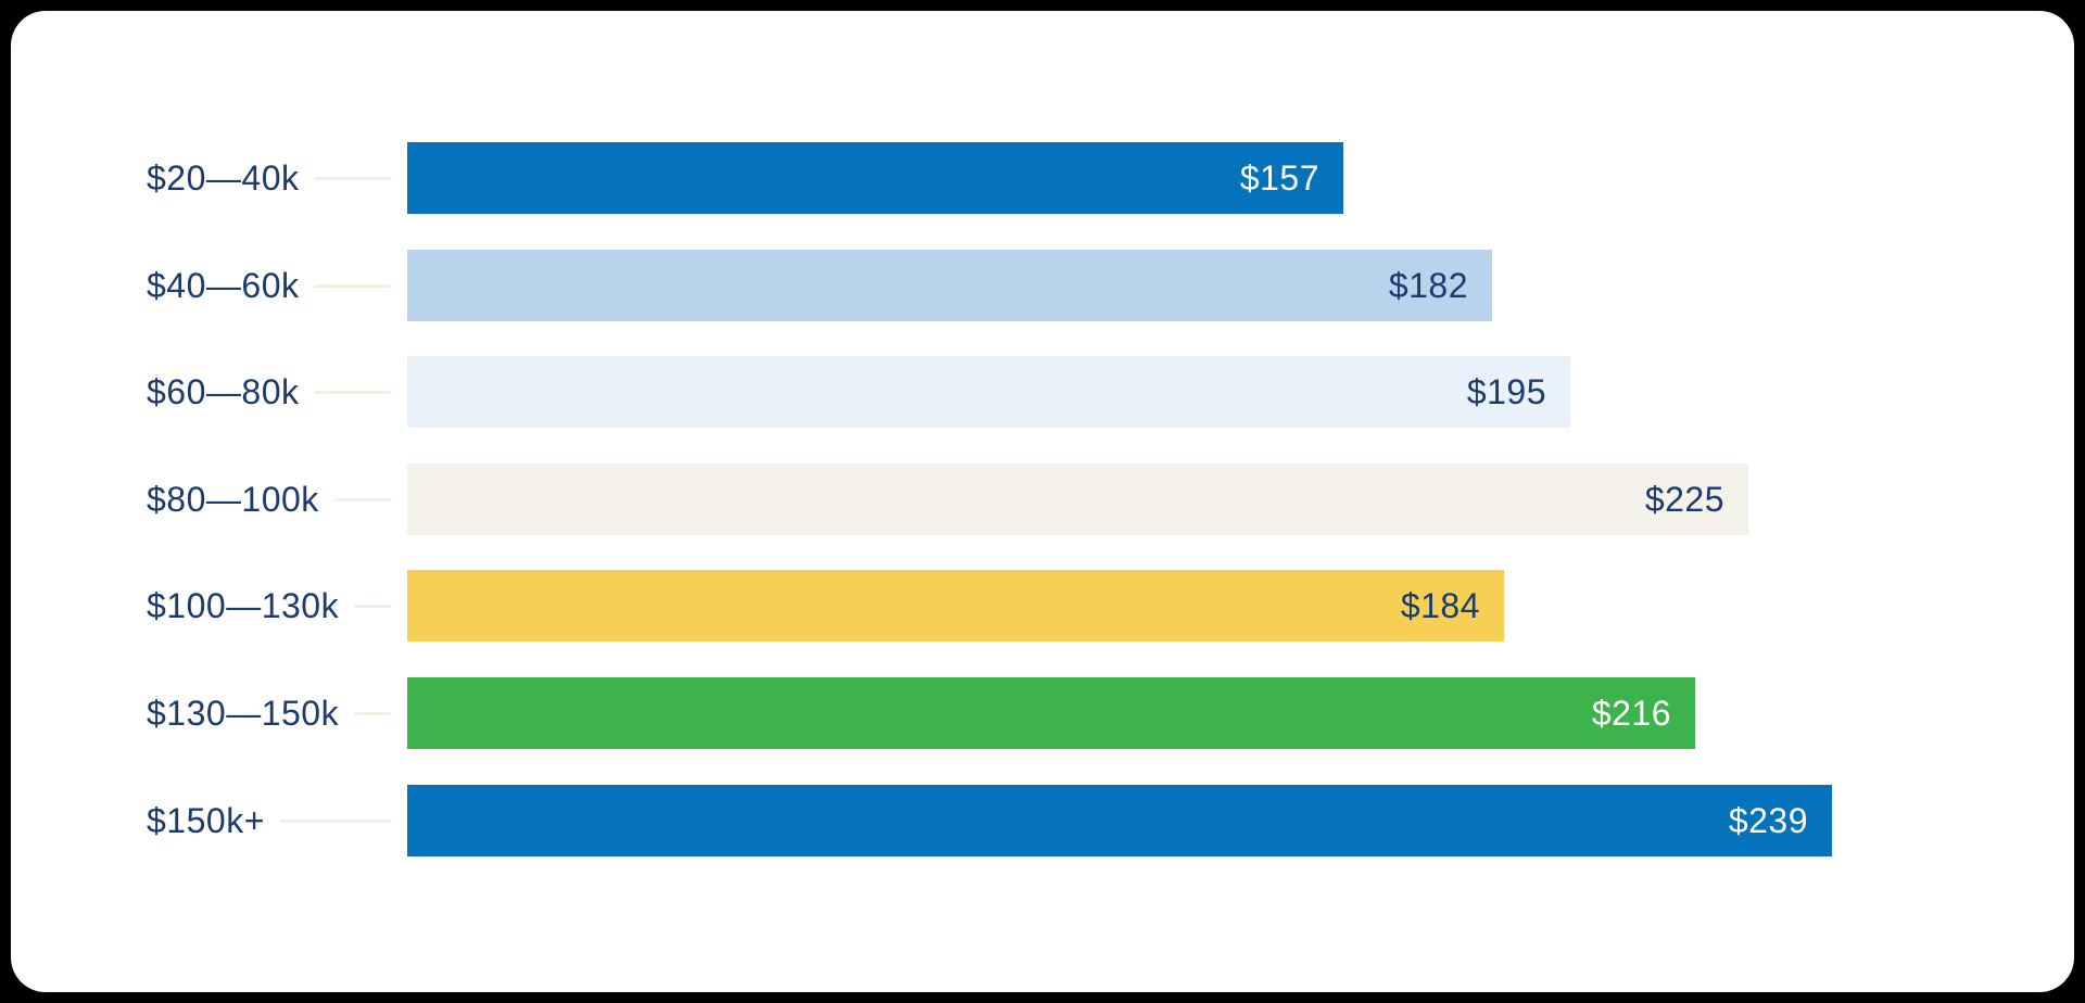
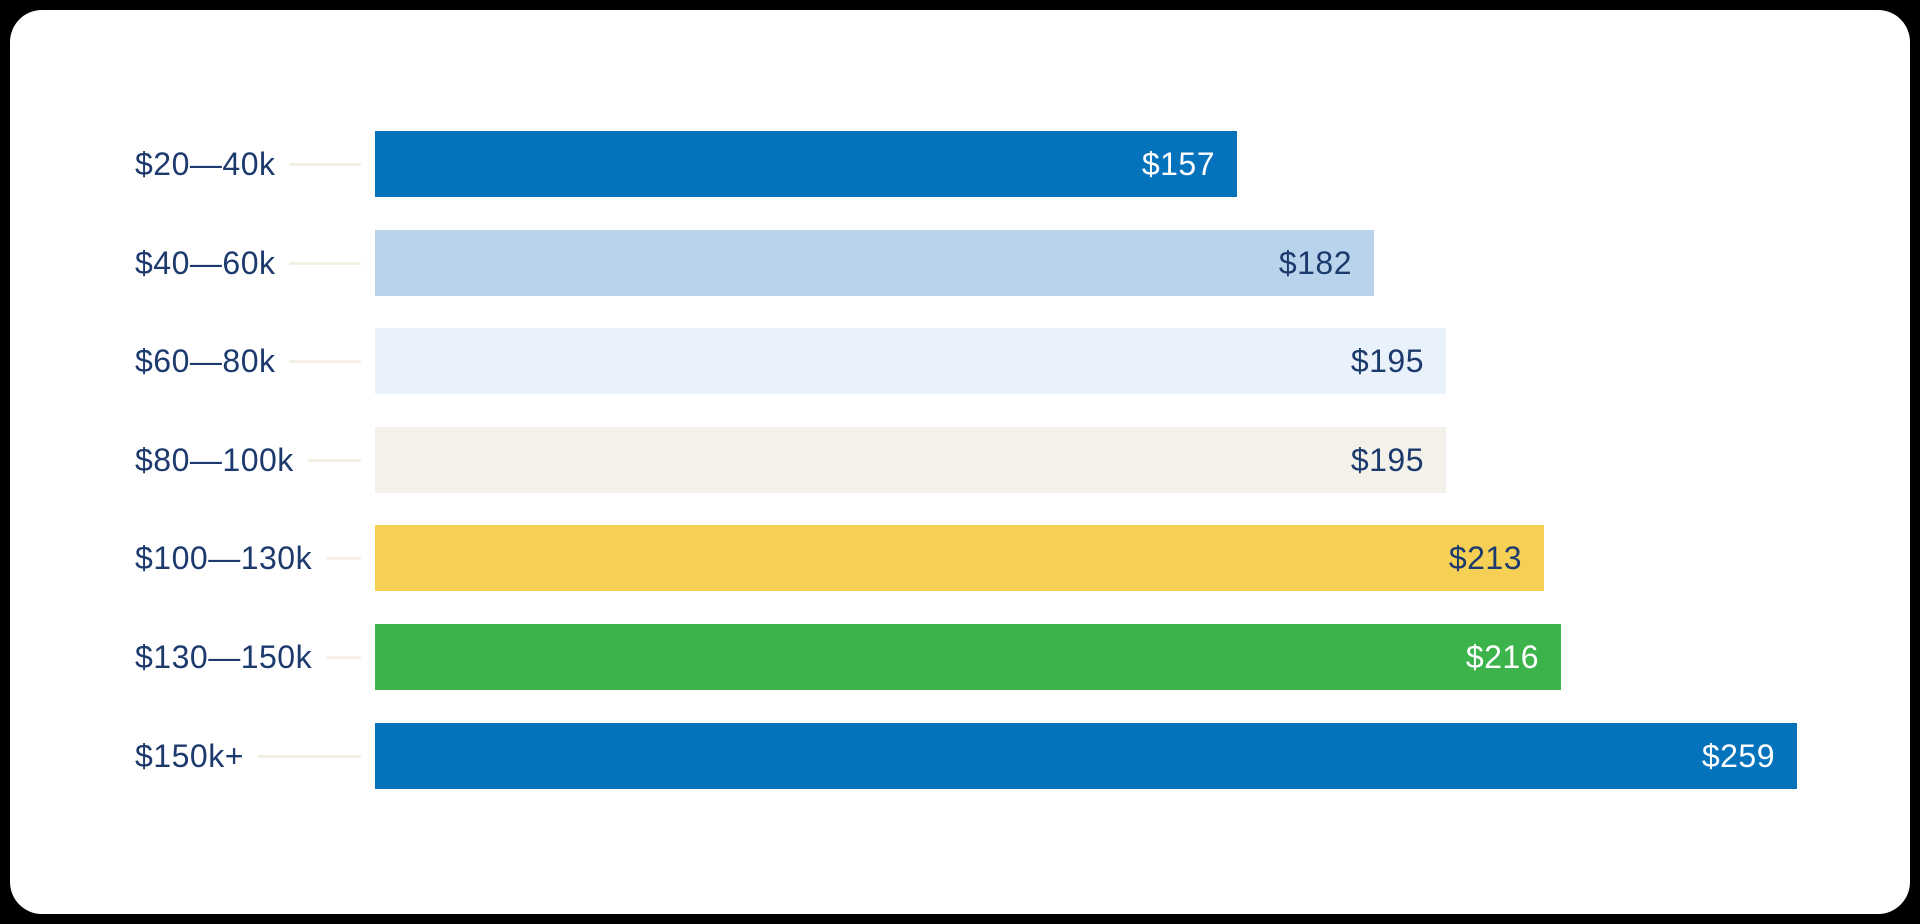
$80—100k: $225 -> $195
$100—130k: $184 -> $213
$150k+: $239 -> $259
